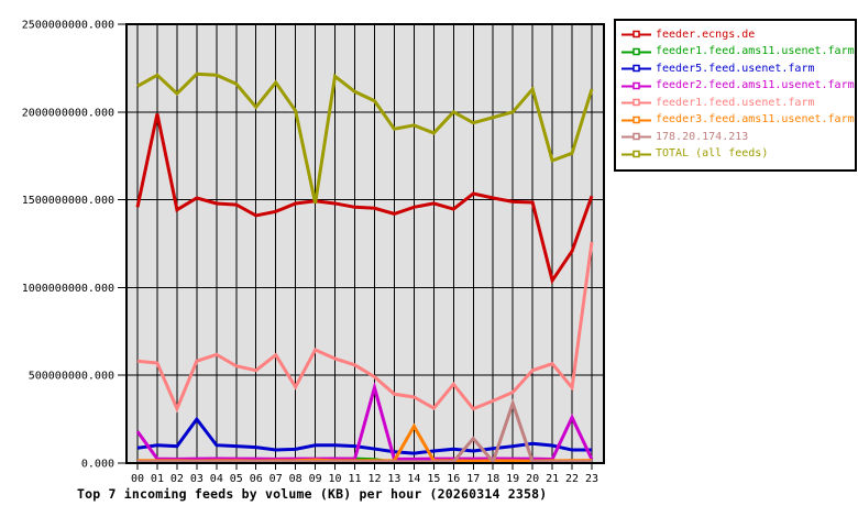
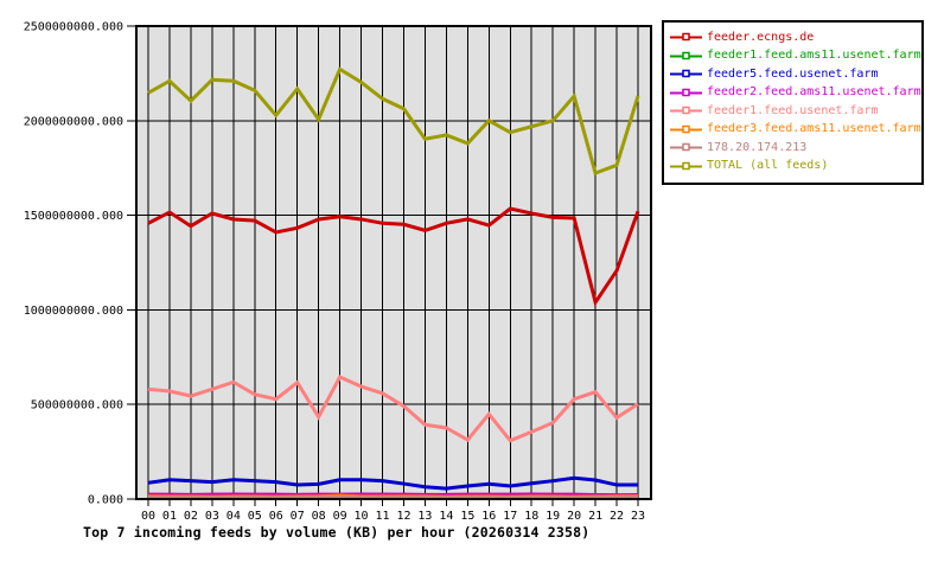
feeder2.feed.ams11.usenet.farm/00: 180000000 -> 20000000
feeder.ecngs.de/01: 1990000000 -> 1520000000
feeder1.feed.usenet.farm/02: 310000000 -> 540000000
feeder5.feed.usenet.farm/03: 250000000 -> 90000000
TOTAL (all feeds)/09: 1480000000 -> 2270000000
feeder2.feed.ams11.usenet.farm/12: 430000000 -> 20000000
feeder3.feed.ams11.usenet.farm/14: 210000000 -> 10000000
178.20.174.213/17: 140000000 -> 10000000
178.20.174.213/19: 340000000 -> 10000000
feeder2.feed.ams11.usenet.farm/22: 260000000 -> 20000000
feeder1.feed.usenet.farm/23: 1260000000 -> 500000000
